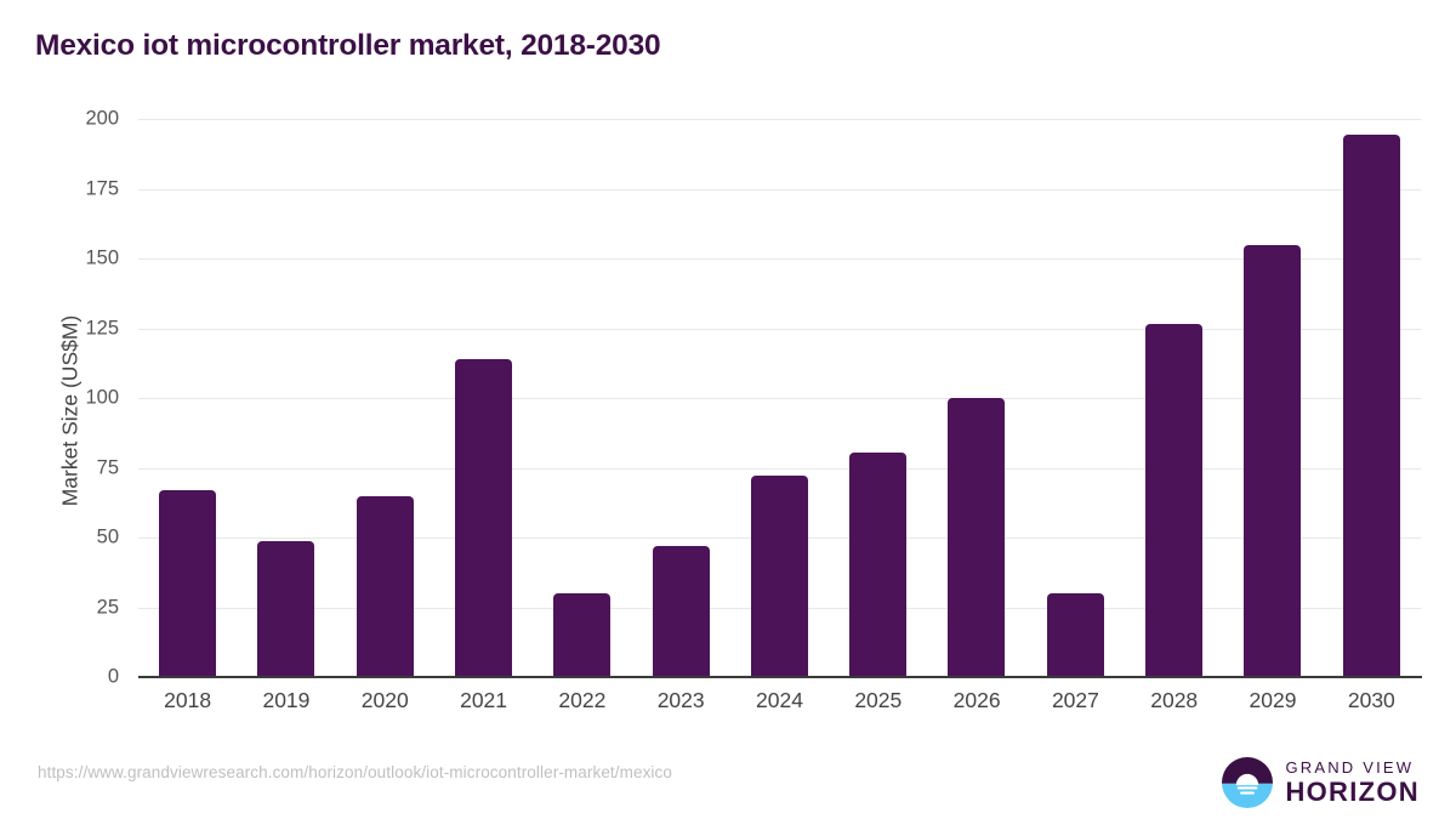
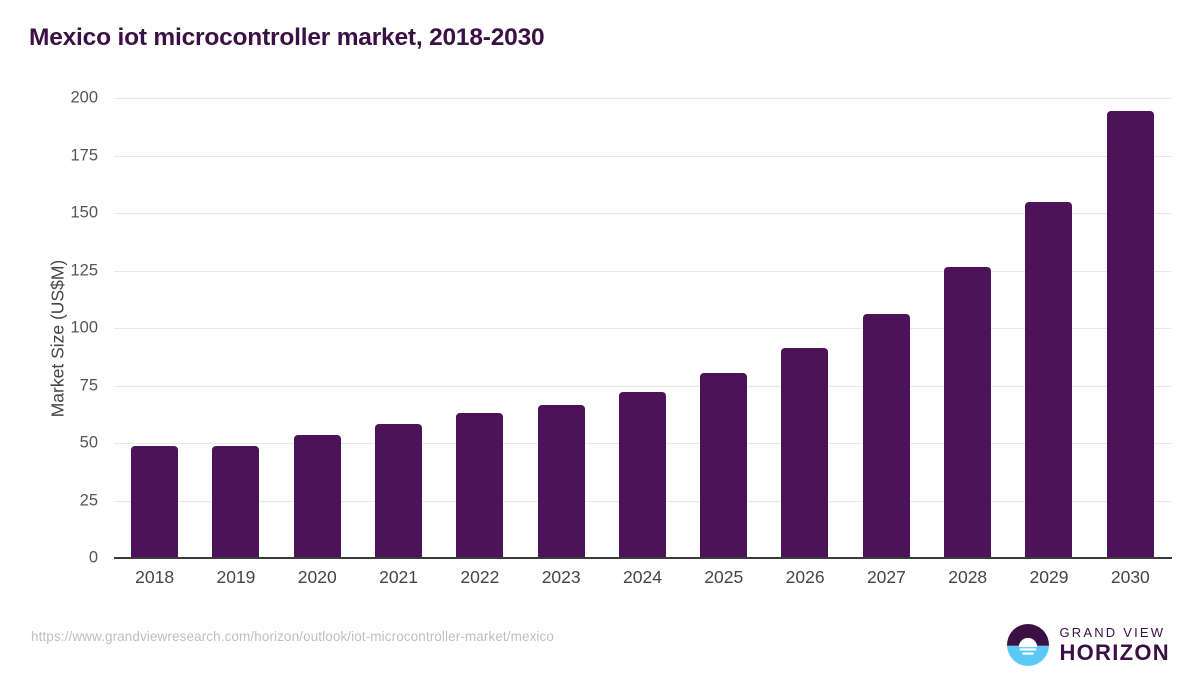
2018: 67 -> 49
2020: 65 -> 54
2021: 114 -> 58
2022: 30 -> 63
2023: 47 -> 67
2026: 100 -> 91
2027: 30 -> 106
